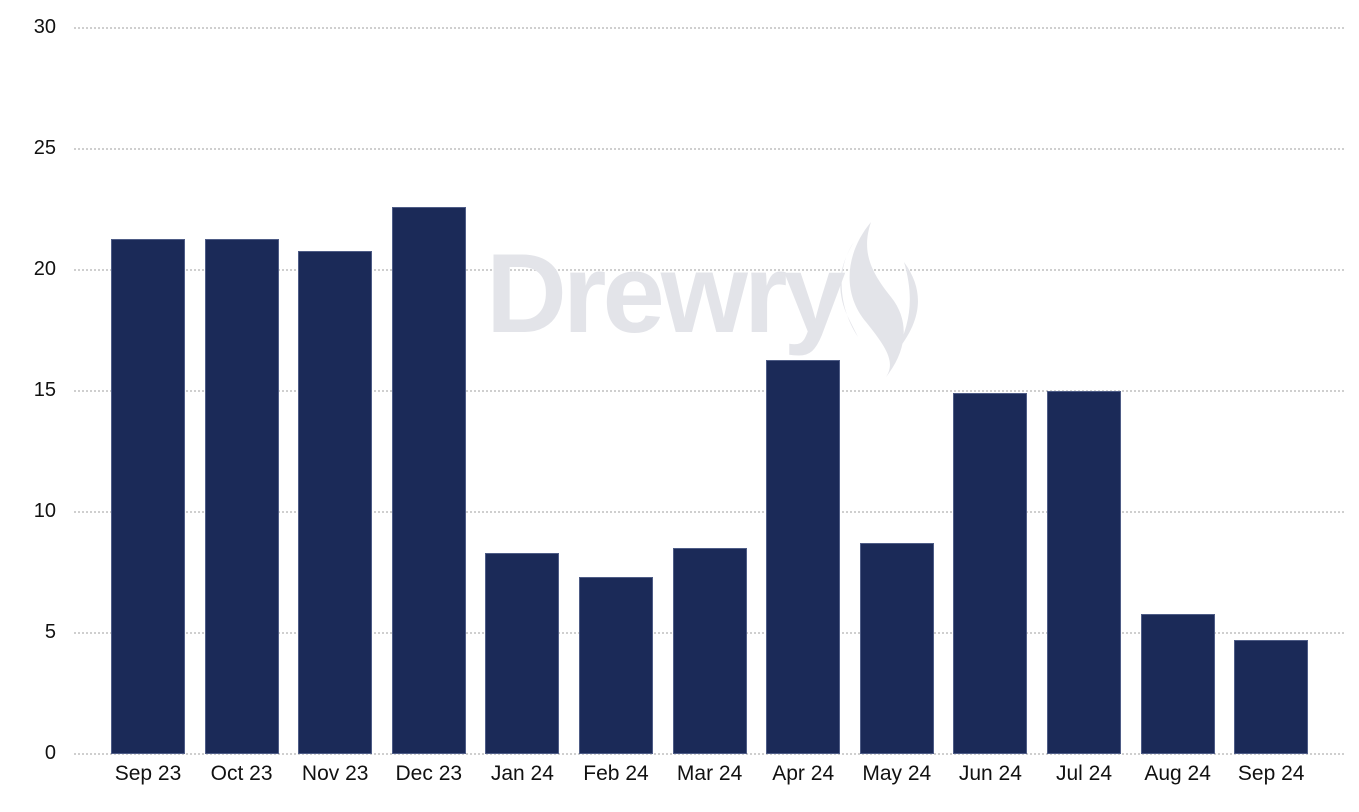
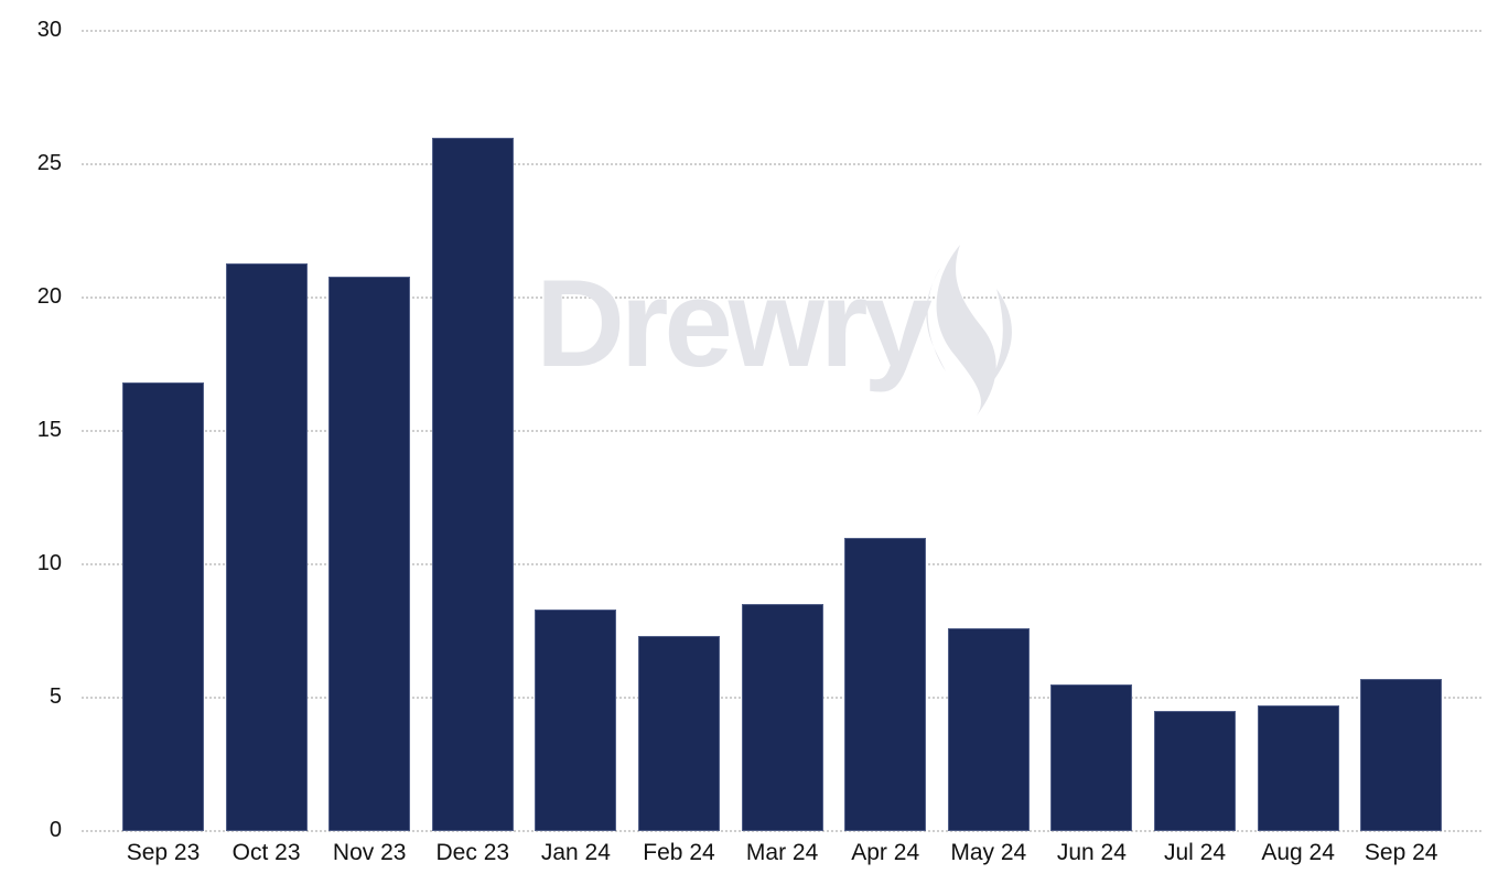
Sep 23: 21.3 -> 16.8
Dec 23: 22.6 -> 26.0
Apr 24: 16.3 -> 11.0
May 24: 8.7 -> 7.6
Jun 24: 14.9 -> 5.5
Jul 24: 15.0 -> 4.5
Aug 24: 5.8 -> 4.7
Sep 24: 4.7 -> 5.7
